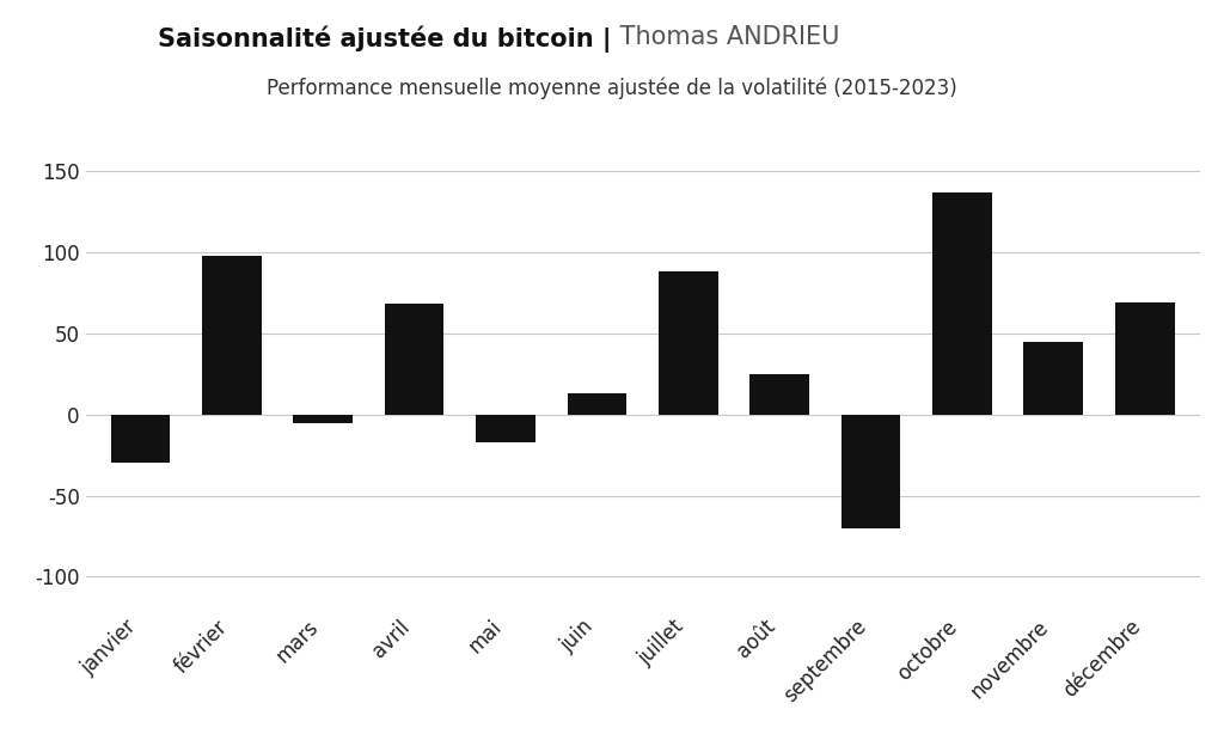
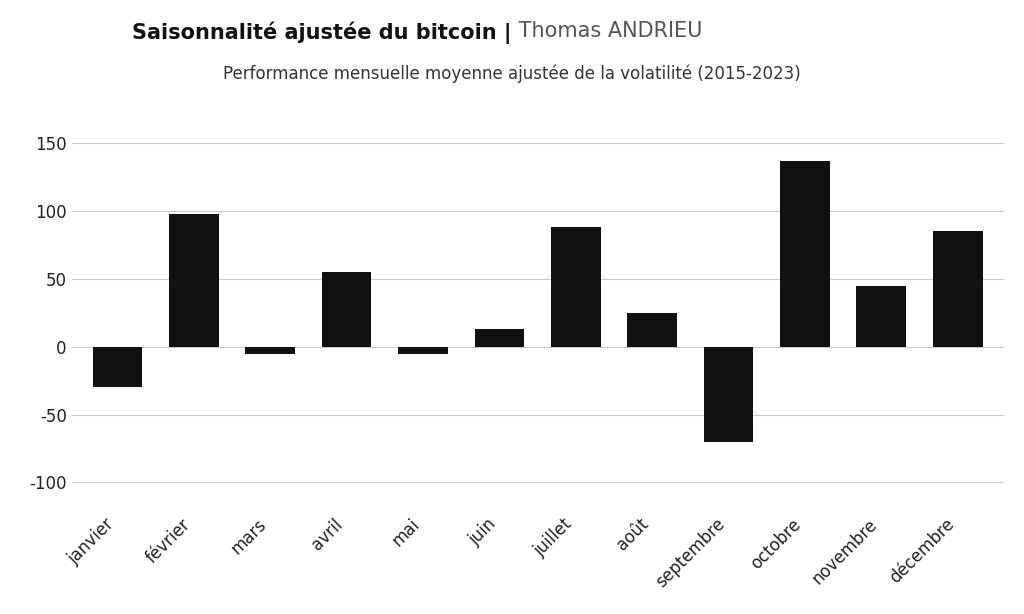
avril: 68 -> 55
mai: -17 -> -5
décembre: 69 -> 85
